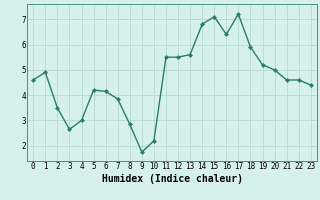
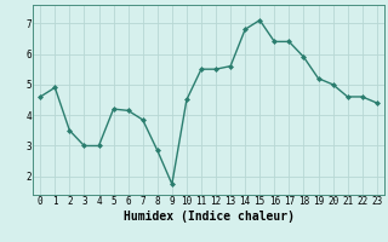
3: 2.65 -> 3.00
10: 2.20 -> 4.50
17: 7.20 -> 6.40
